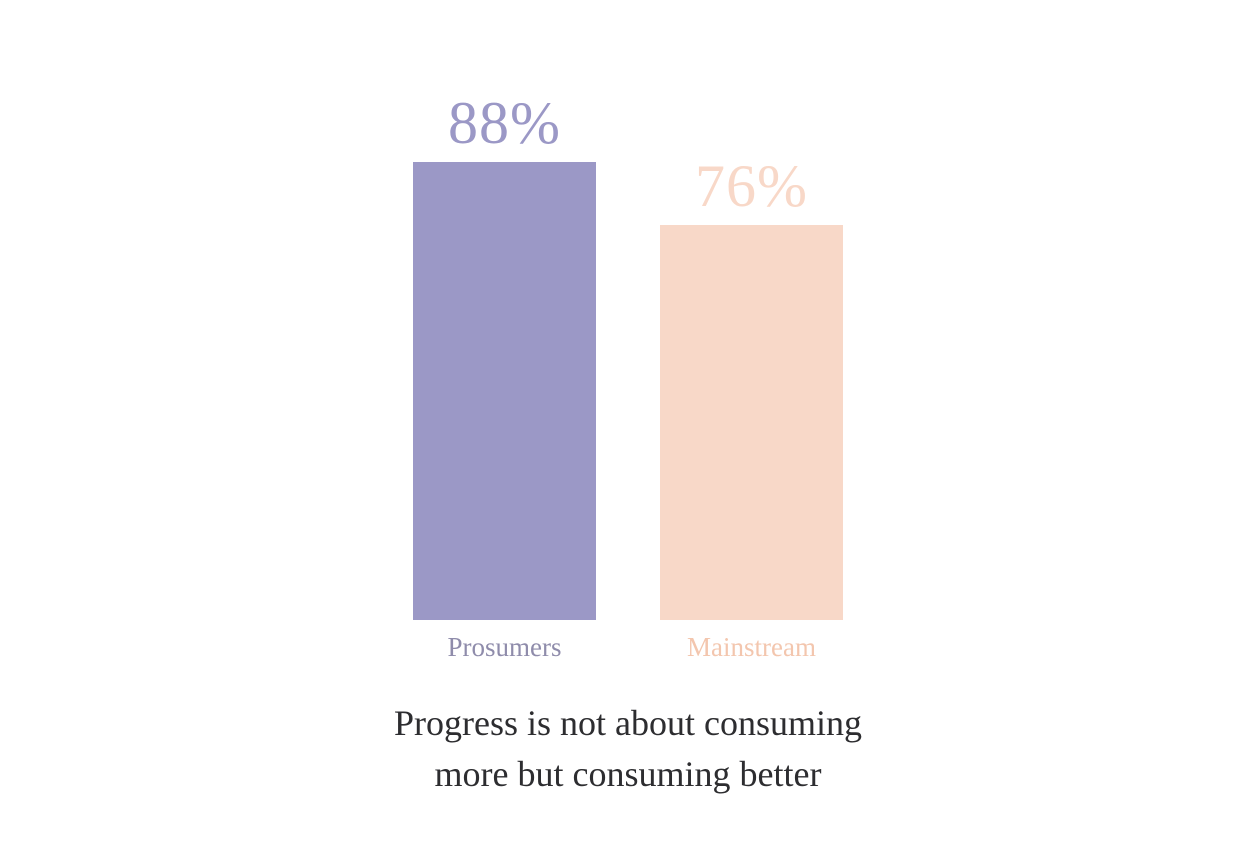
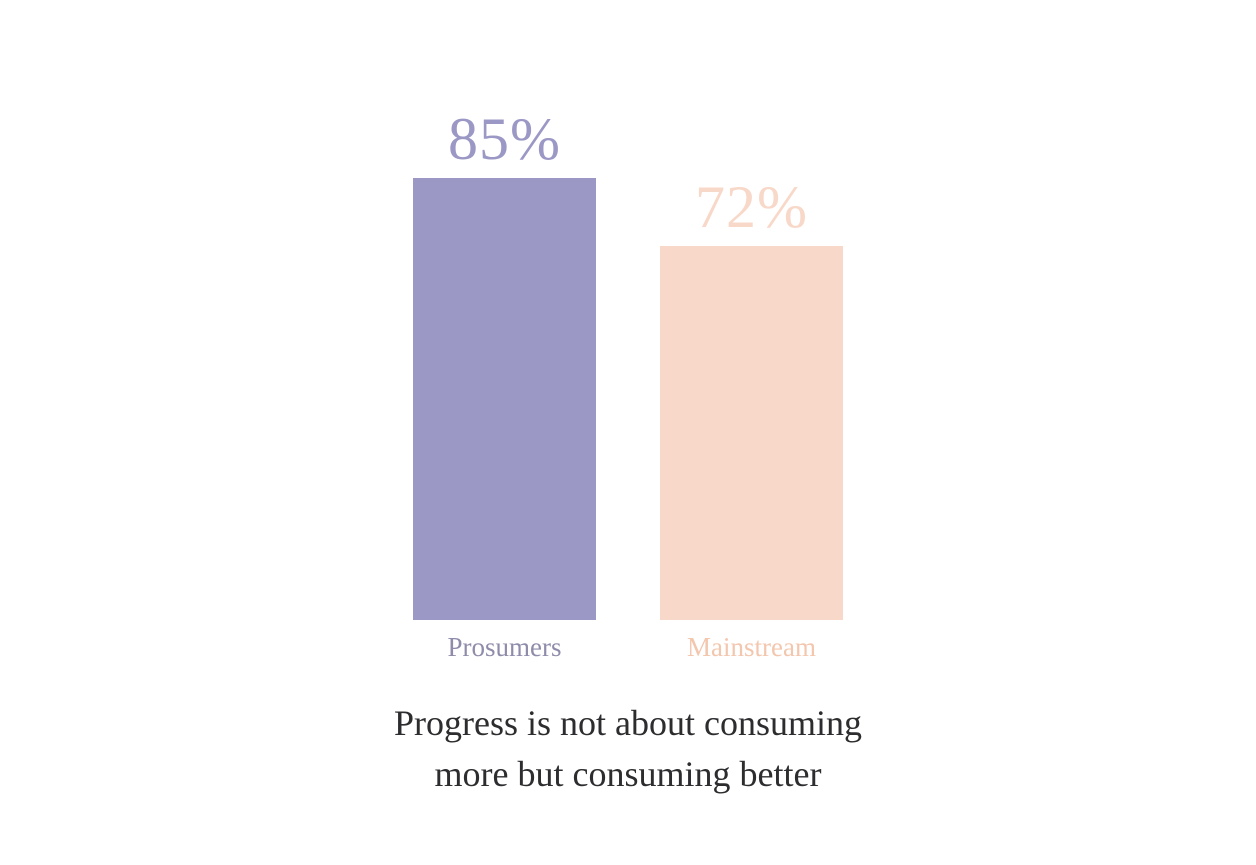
Prosumers: 88% -> 85%
Mainstream: 76% -> 72%
